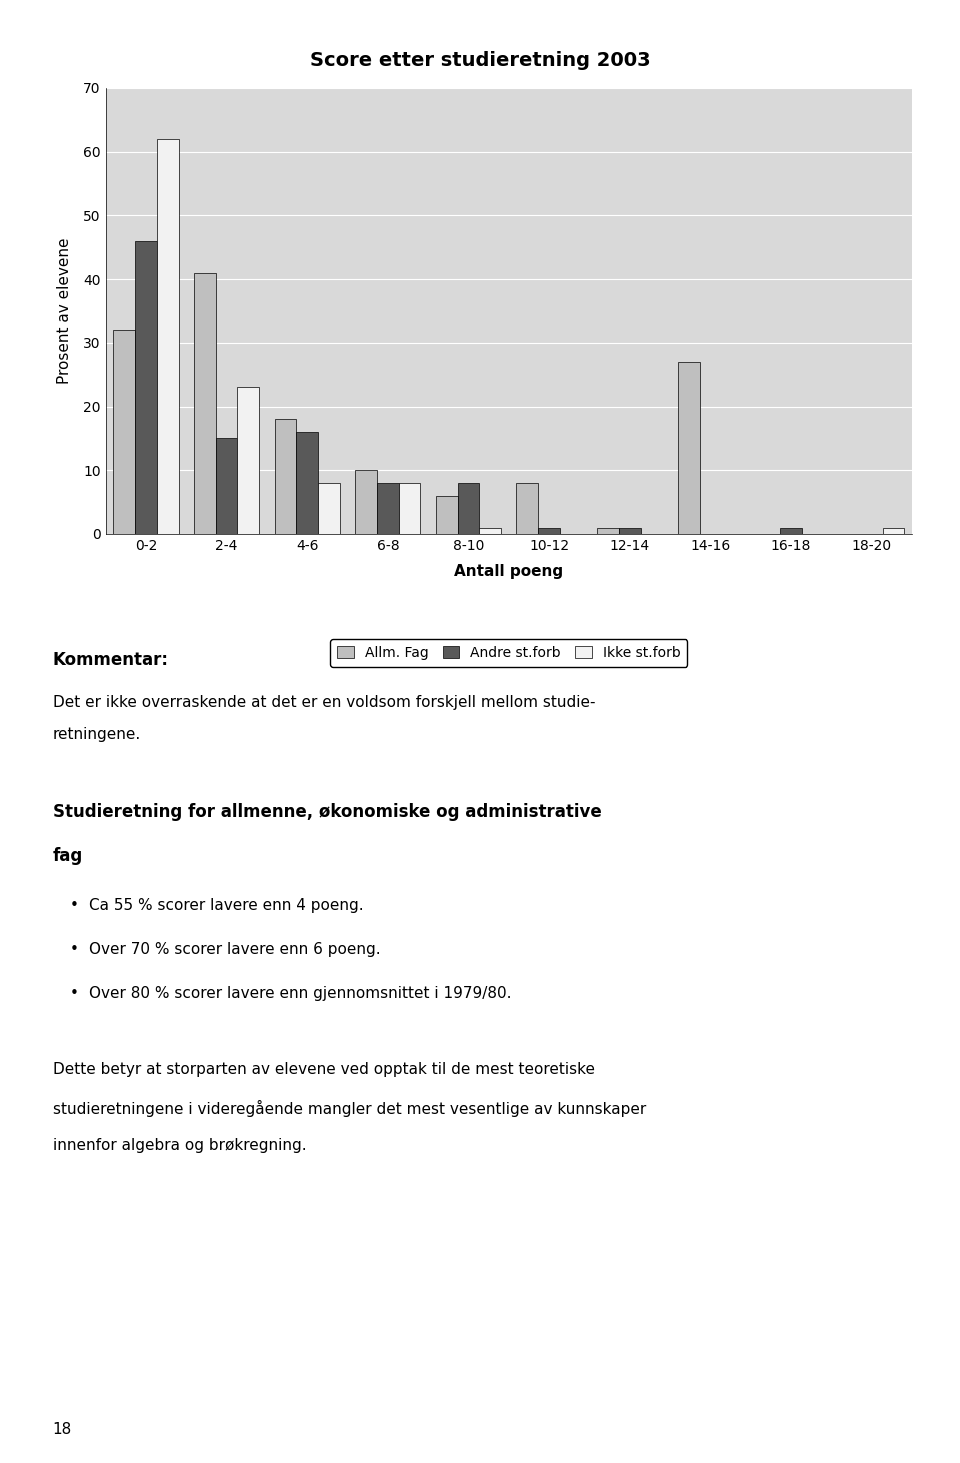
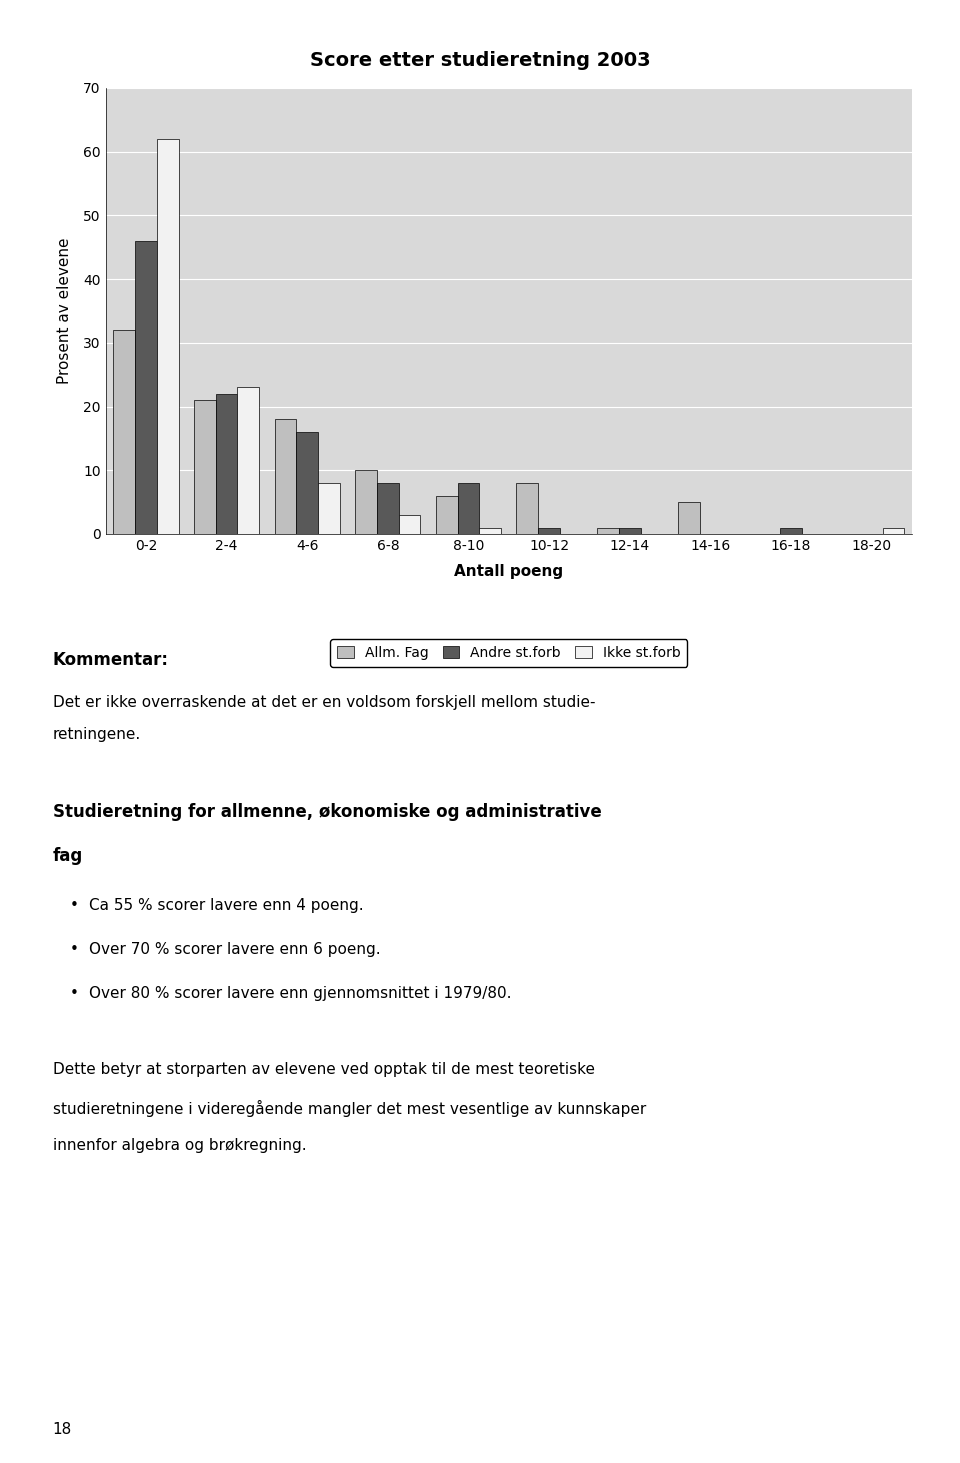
Allm. Fag/2-4: 41 -> 21
Andre st.forb/2-4: 15 -> 22
Ikke st.forb/6-8: 8 -> 3
Allm. Fag/14-16: 27 -> 5
